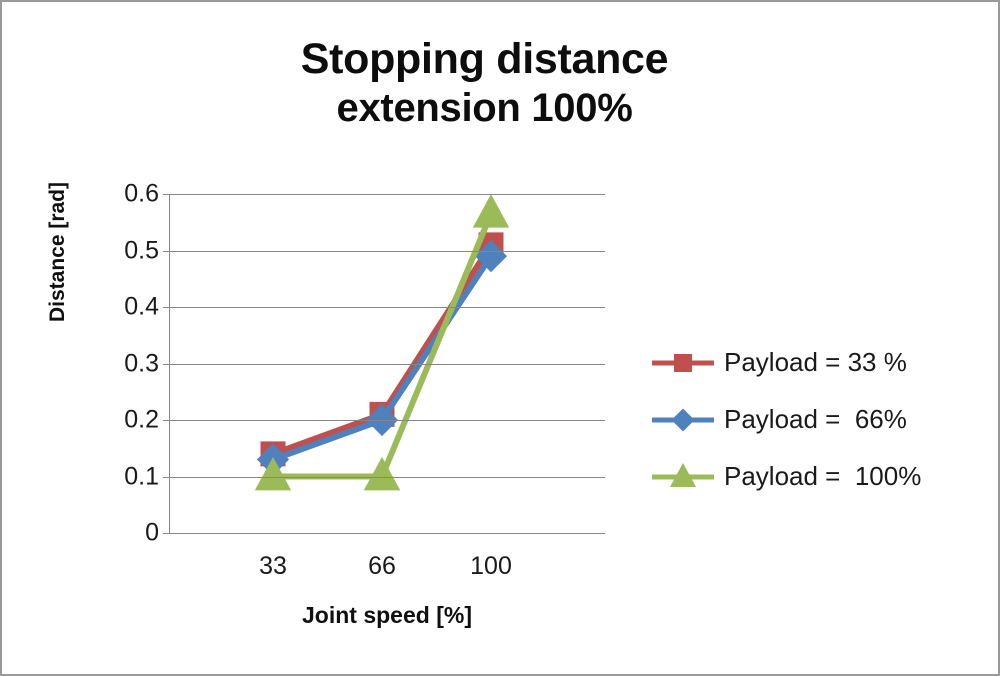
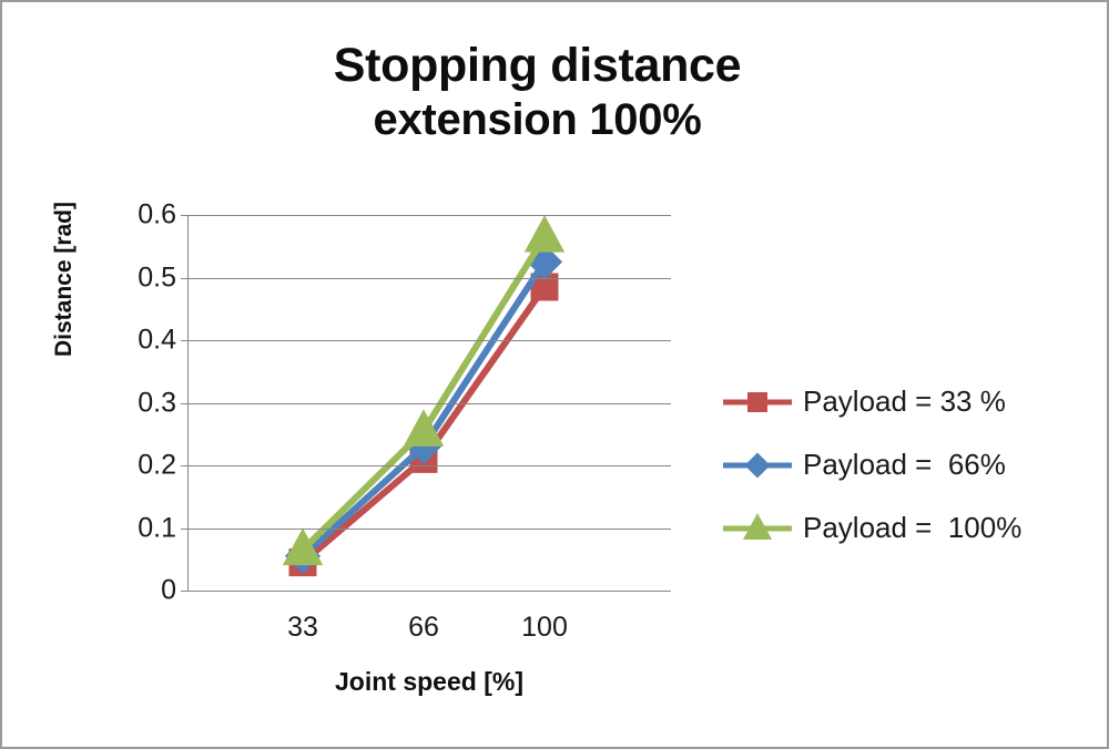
Payload = 33 %/33: 0.14 -> 0.04
Payload = 66%/33: 0.13 -> 0.06
Payload = 100%/33: 0.10 -> 0.07
Payload = 66%/66: 0.20 -> 0.23
Payload = 100%/66: 0.10 -> 0.26
Payload = 33 %/100: 0.51 -> 0.48
Payload = 66%/100: 0.49 -> 0.53
